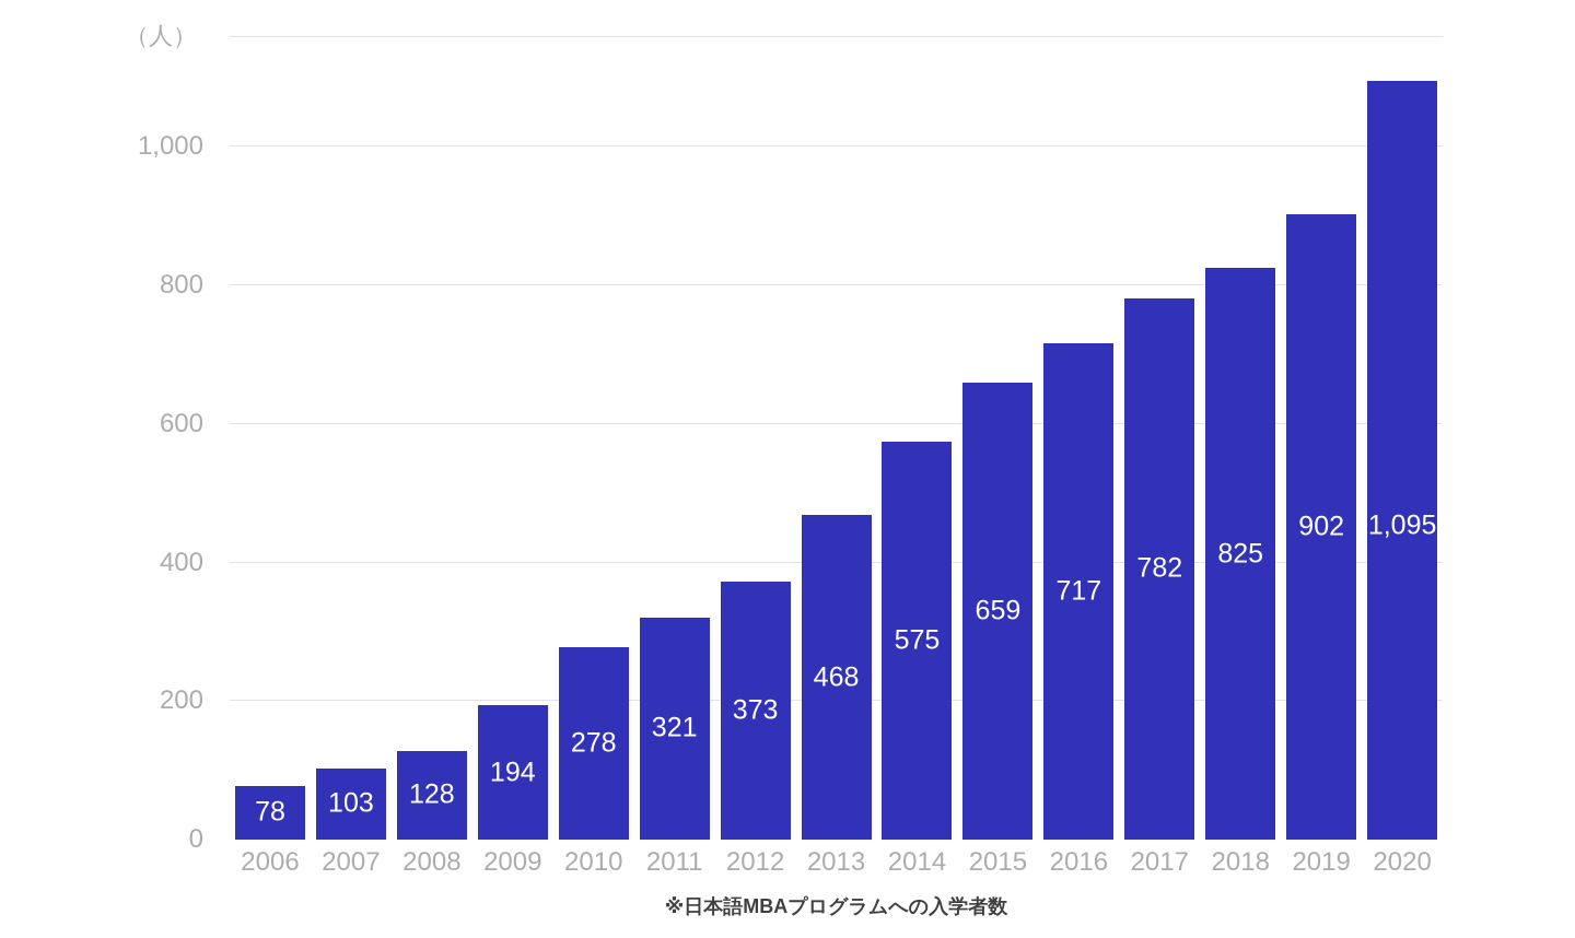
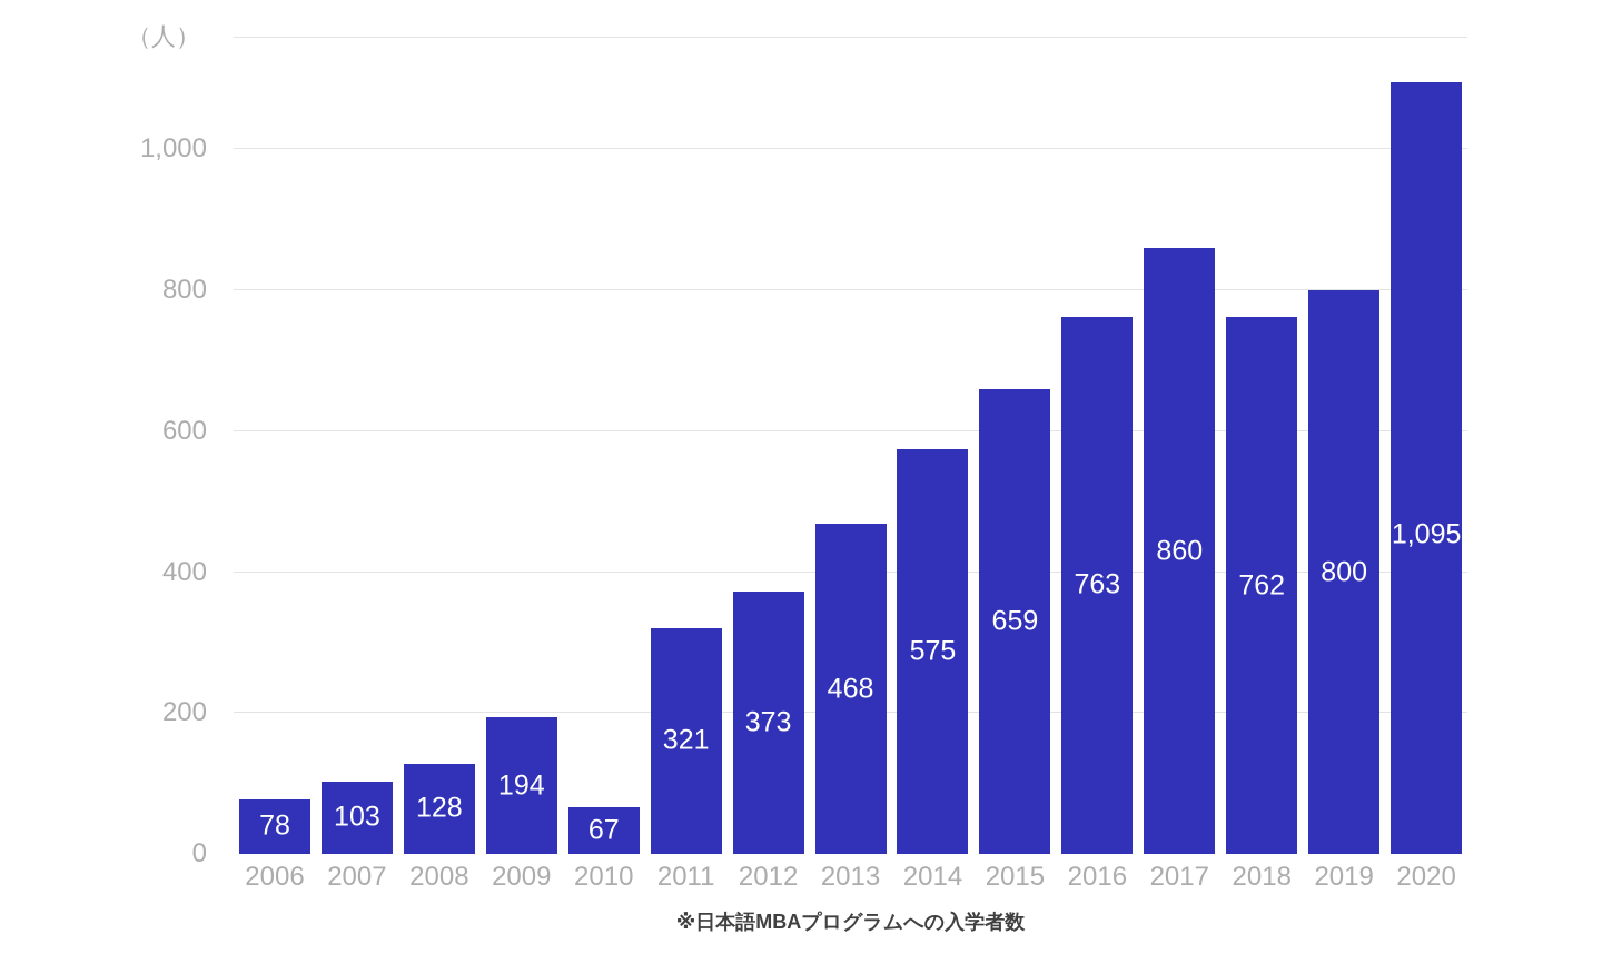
2010: 278 -> 67
2016: 717 -> 763
2017: 782 -> 860
2018: 825 -> 762
2019: 902 -> 800
